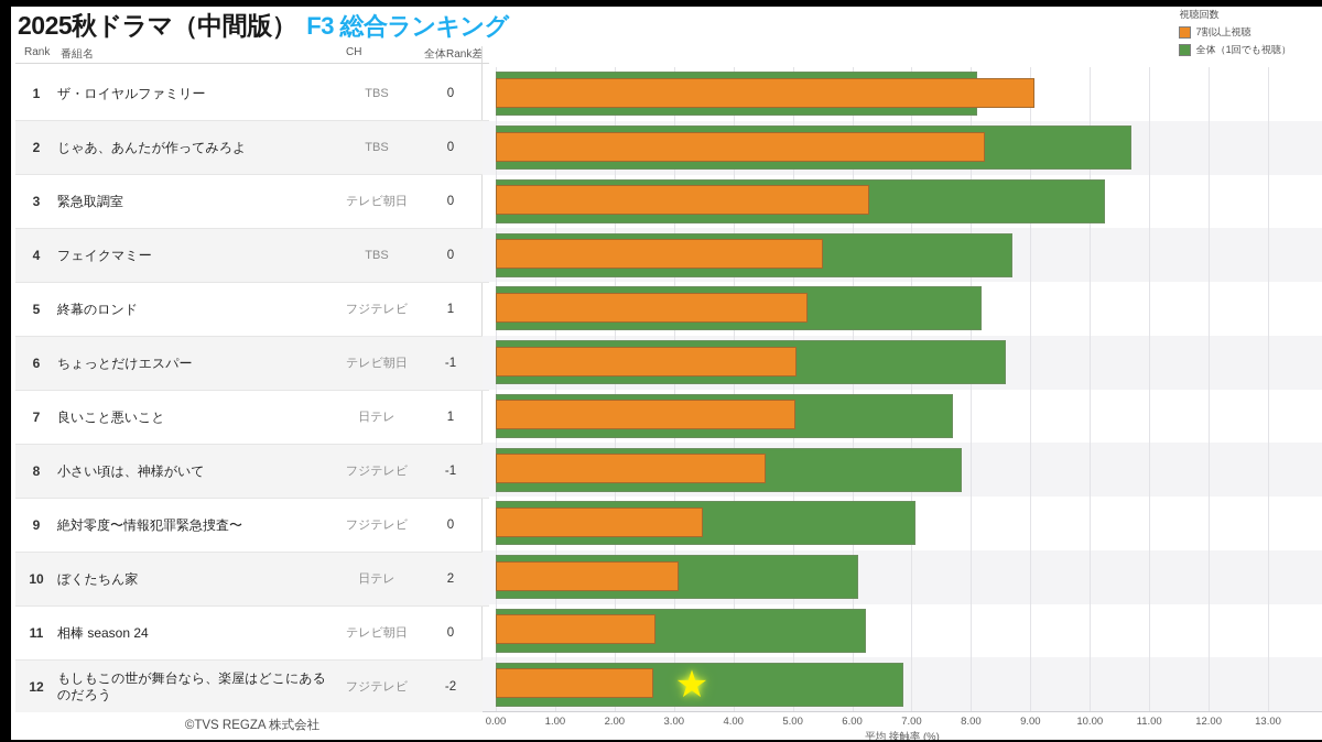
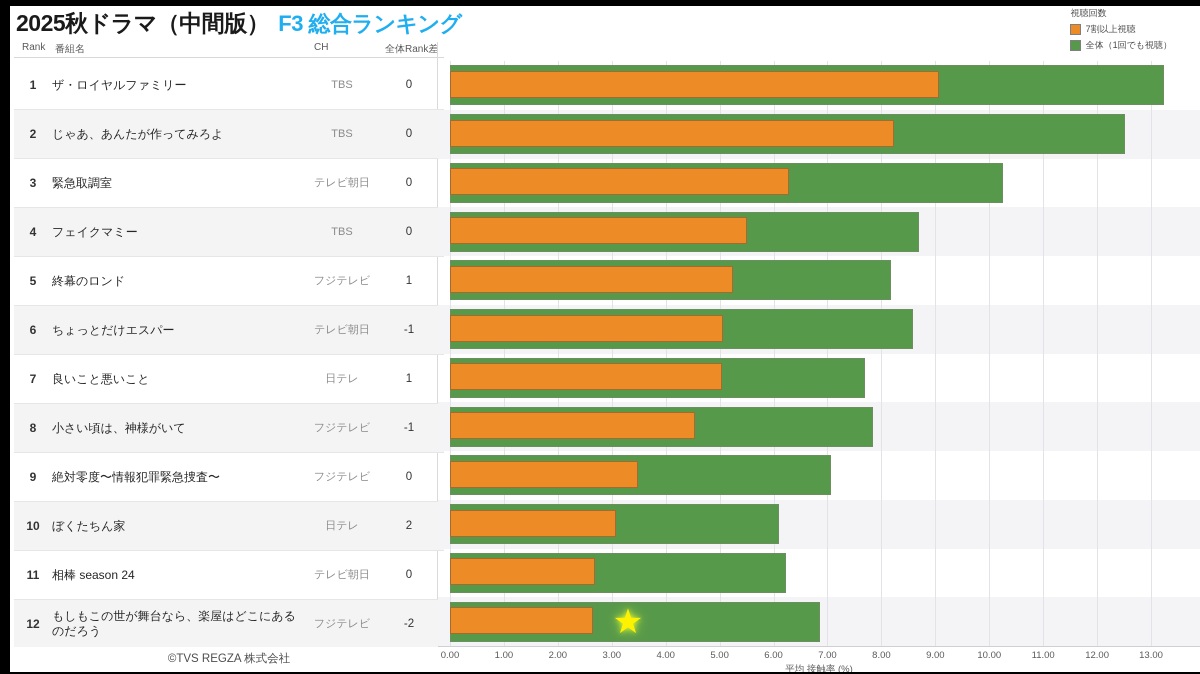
全体（1回でも視聴）/ザ・ロイヤルファミリー: 8.1 -> 13.2
全体（1回でも視聴）/じゃあ、あんたが作ってみろよ: 10.7 -> 12.5
